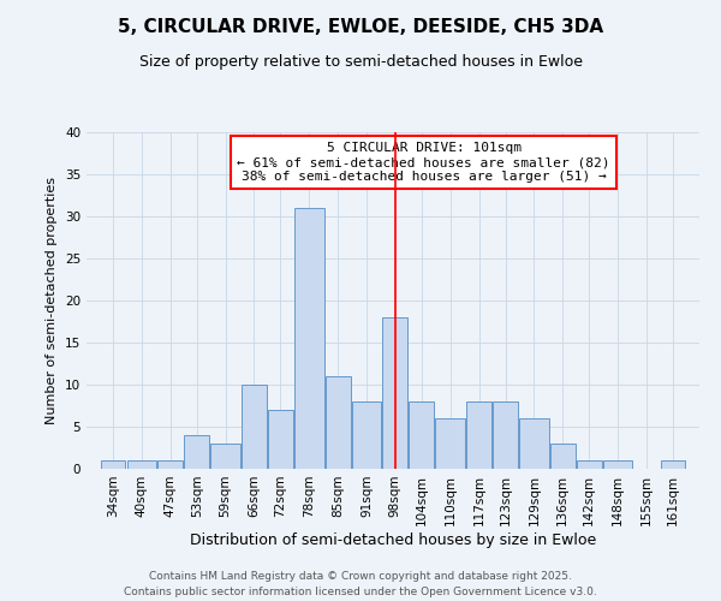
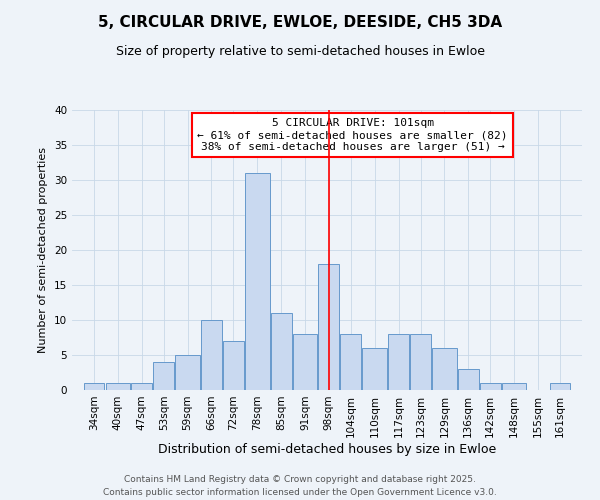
59sqm: 3 -> 5
